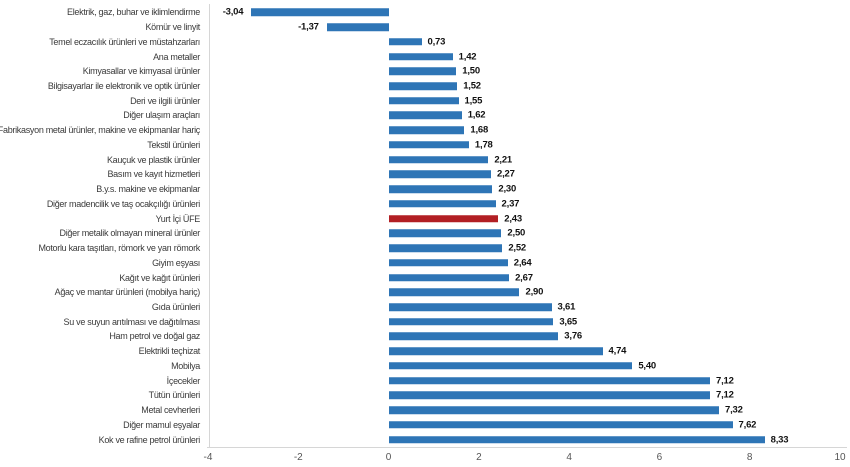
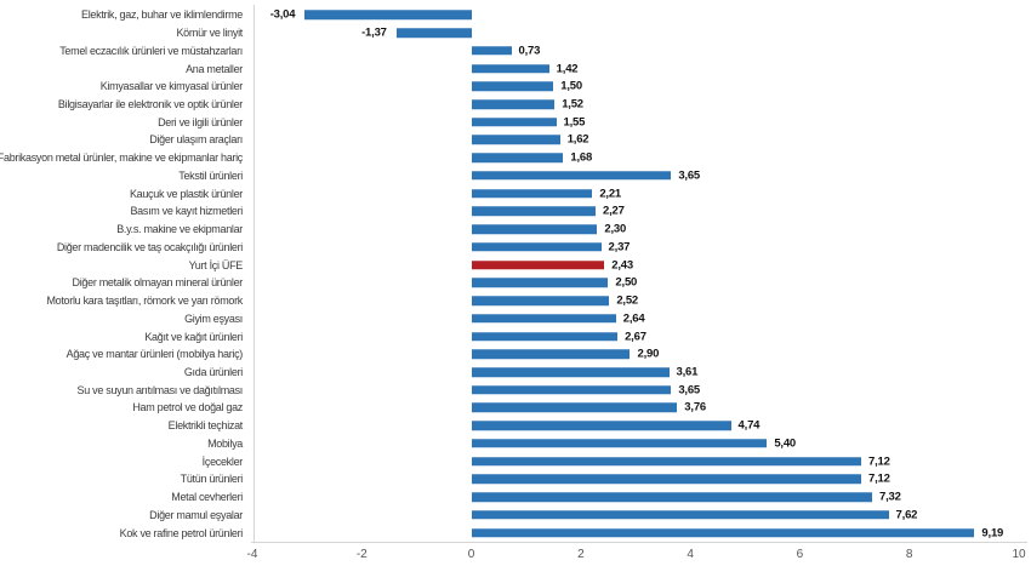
Tekstil ürünleri: 1,78 -> 3,65
Kok ve rafine petrol ürünleri: 8,33 -> 9,19
